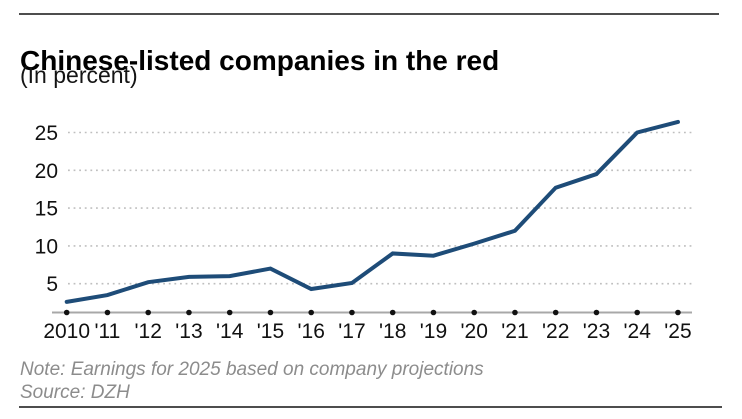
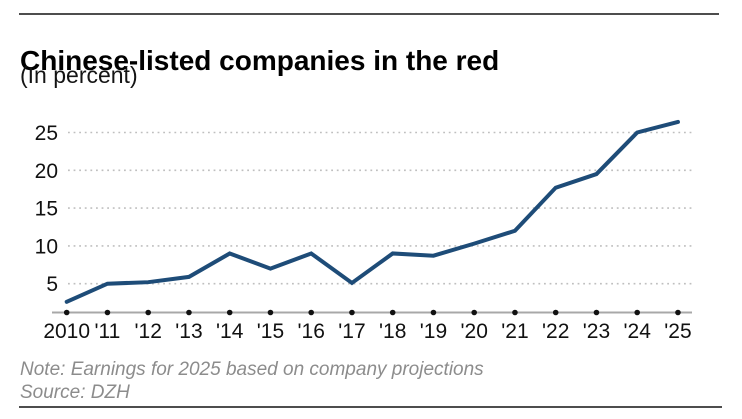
'11: 4 -> 5
'14: 6 -> 9
'16: 4 -> 9
